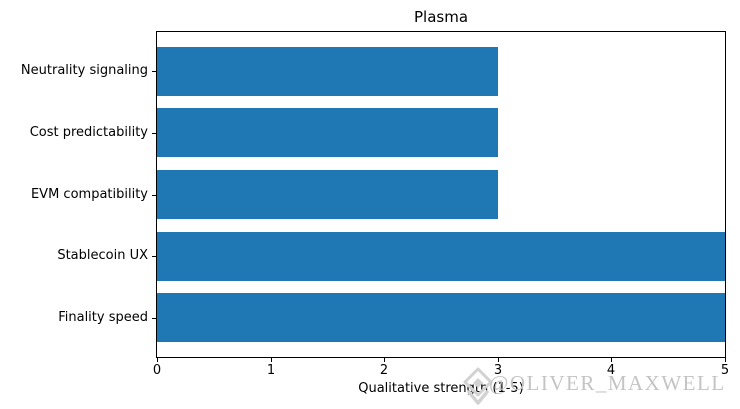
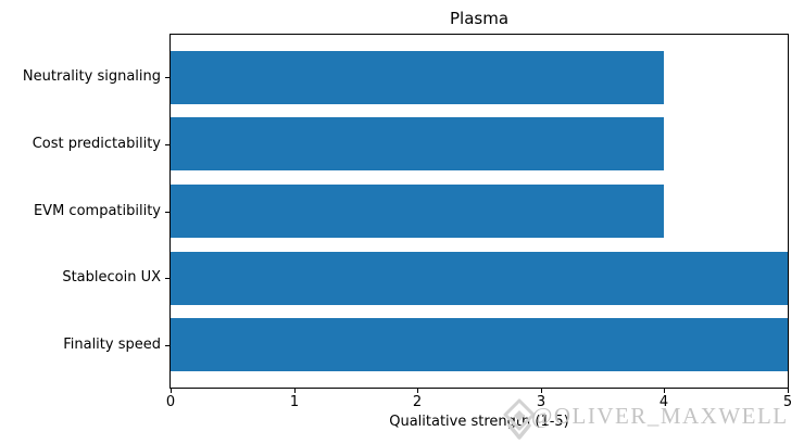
Neutrality signaling: 3 -> 4
Cost predictability: 3 -> 4
EVM compatibility: 3 -> 4
